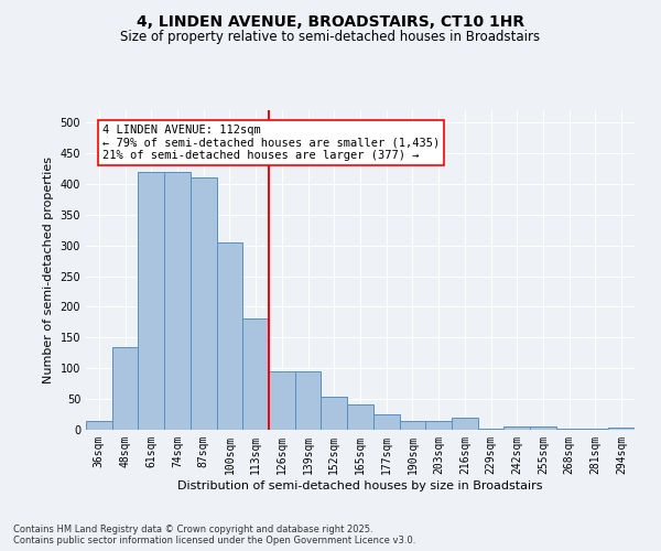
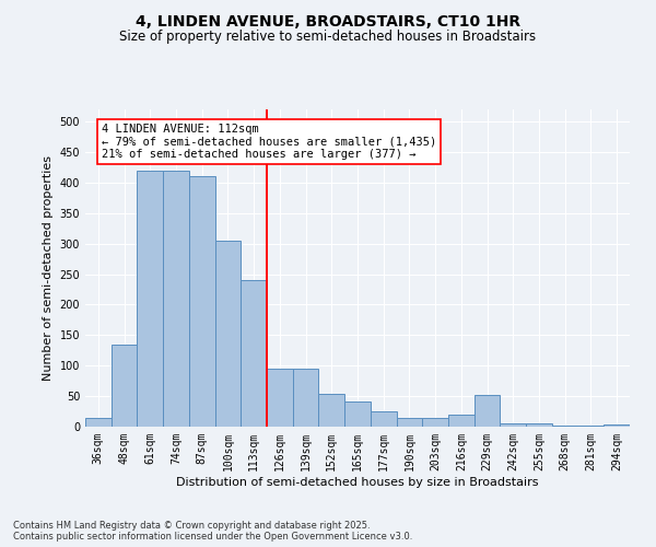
113sqm: 182 -> 240
229sqm: 2 -> 52
